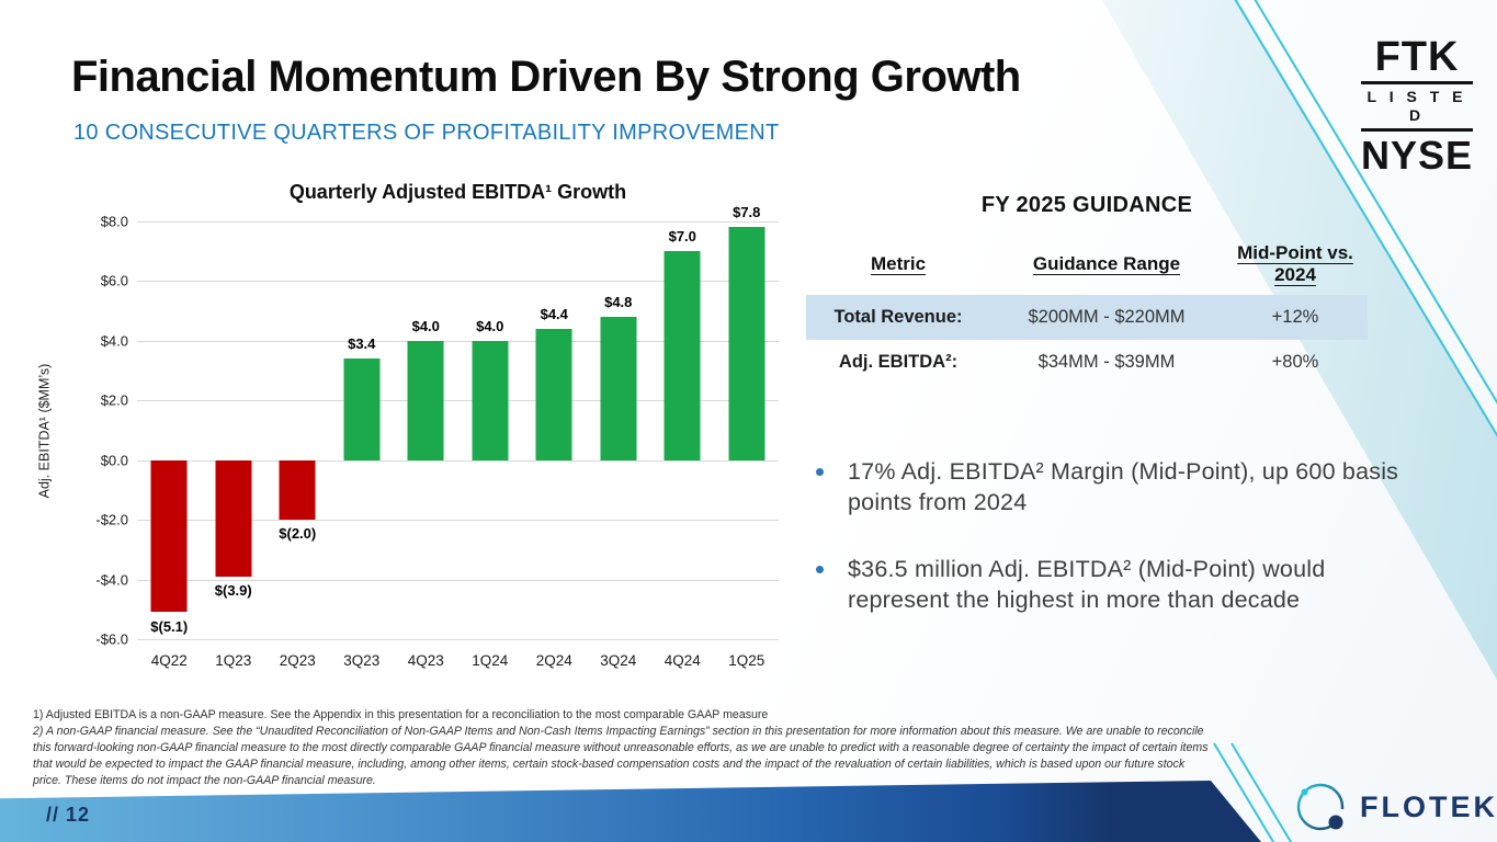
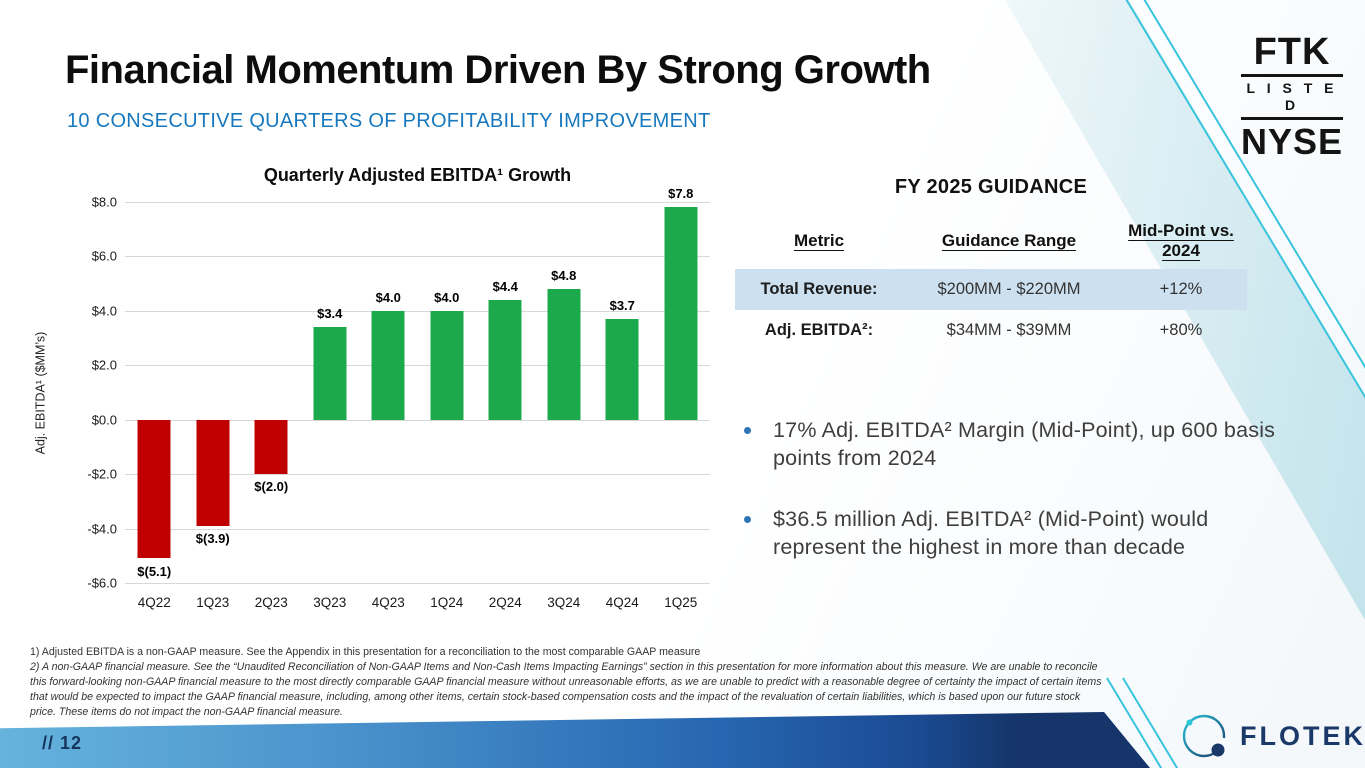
4Q24: $7.0 -> $3.7
